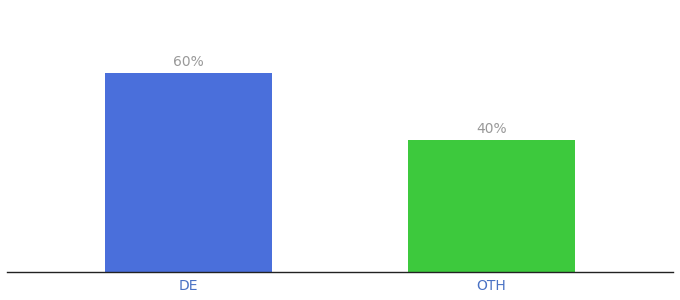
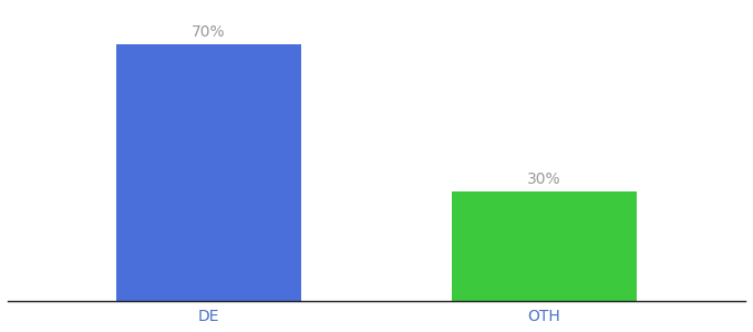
DE: 60% -> 70%
OTH: 40% -> 30%
